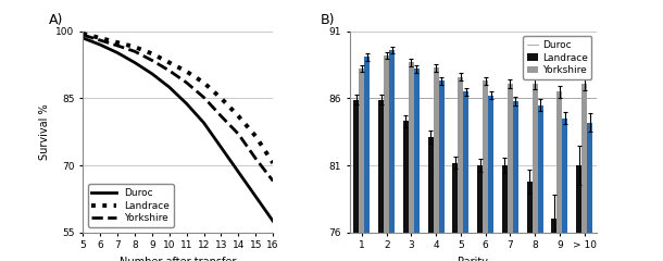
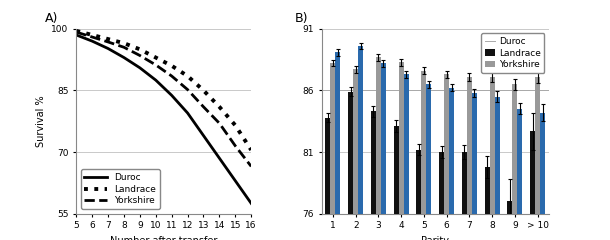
Landrace/1: 85.9 -> 83.8
Yorkshire/2: 89.2 -> 87.7
Landrace/> 10: 81.0 -> 82.7
